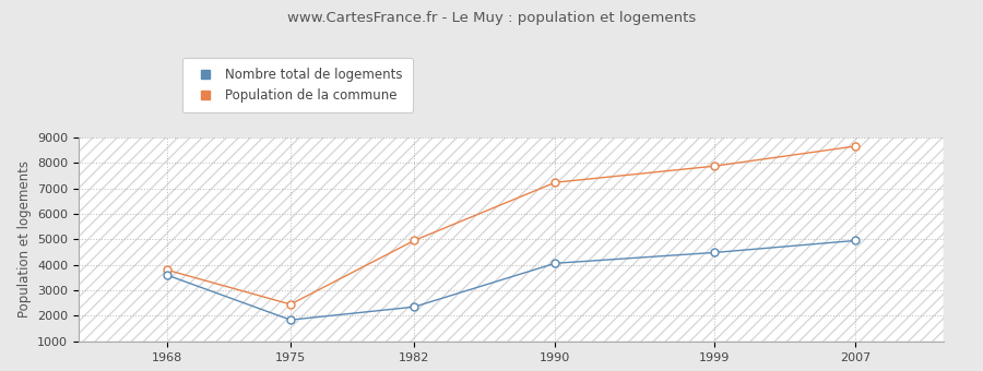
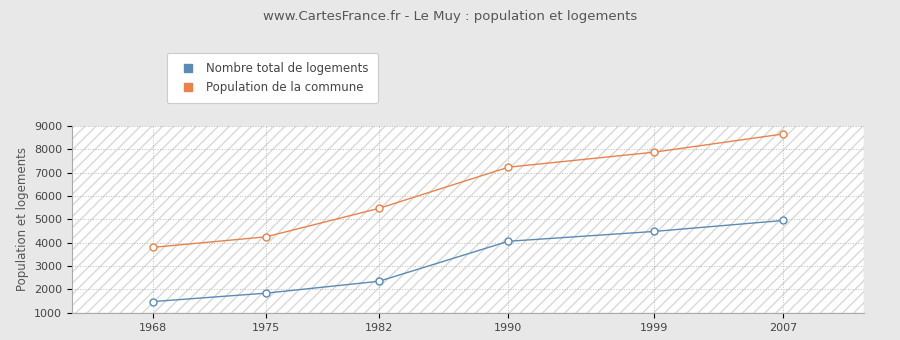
Nombre total de logements/1968: 3600 -> 1480
Population de la commune/1975: 2450 -> 4250
Population de la commune/1982: 4950 -> 5470
